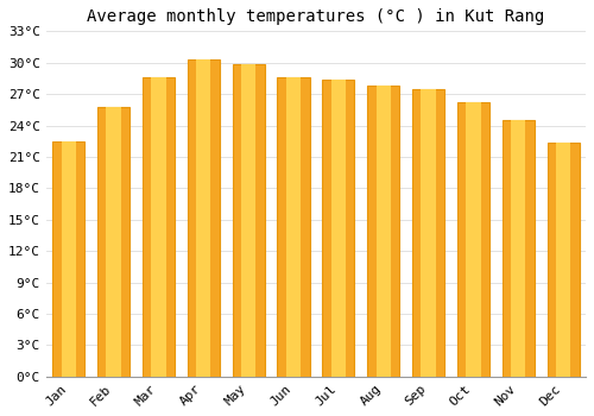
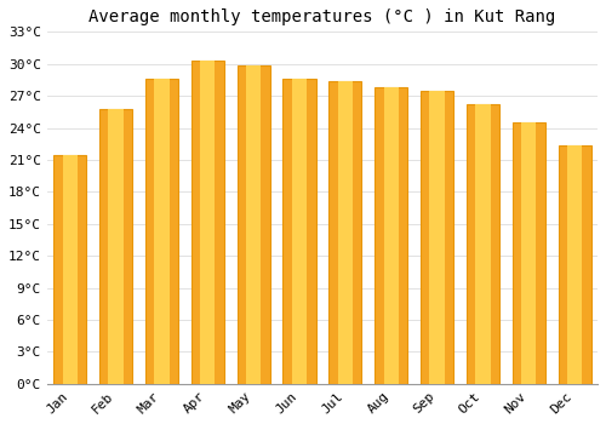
Jan: 22.5°C -> 21.4°C
